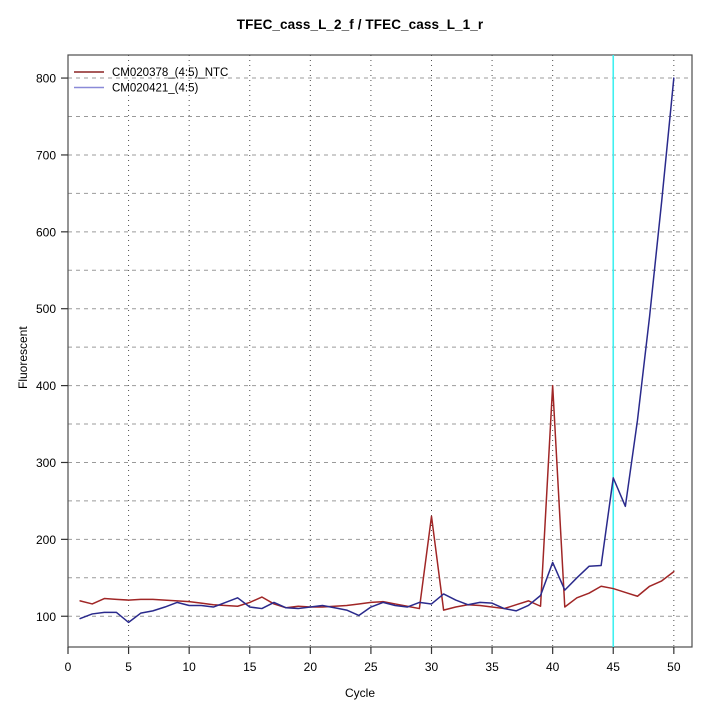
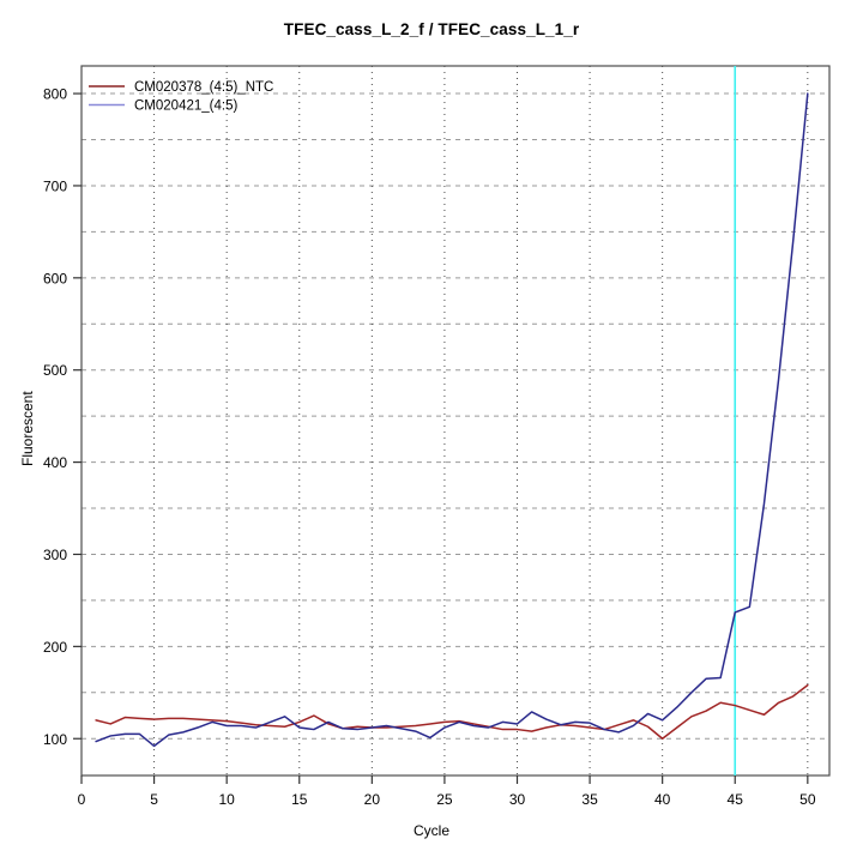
CM020378_(4:5)_NTC/30: 230 -> 110
CM020378_(4:5)_NTC/40: 400 -> 100
CM020421_(4:5)/40: 170 -> 120
CM020421_(4:5)/45: 280 -> 240
